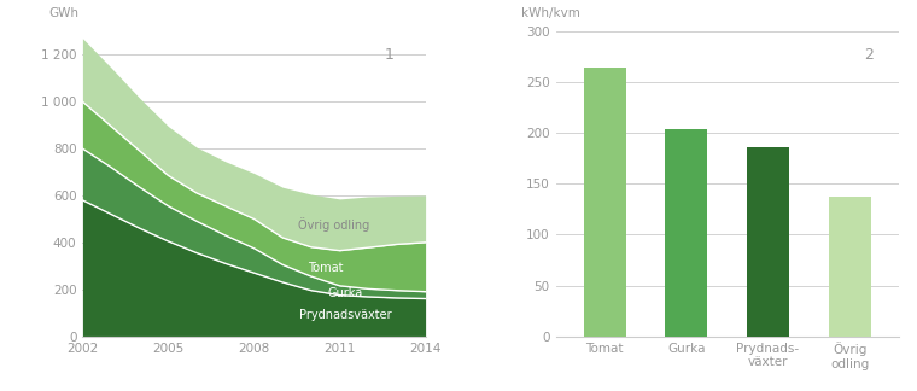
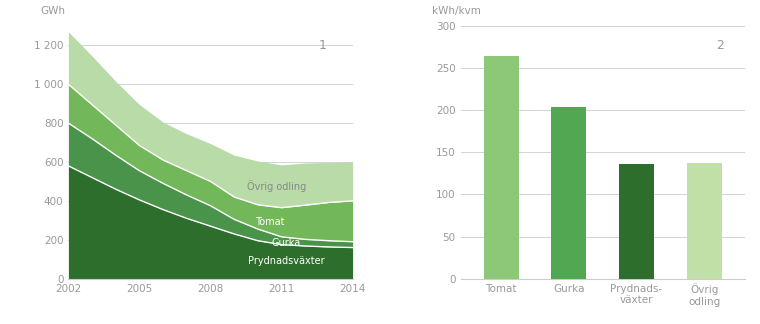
Prydnads- växter: 186 -> 136
